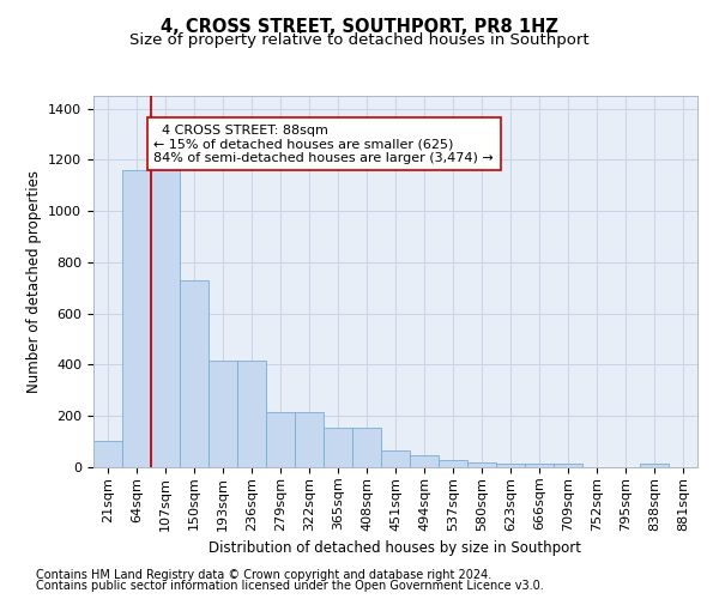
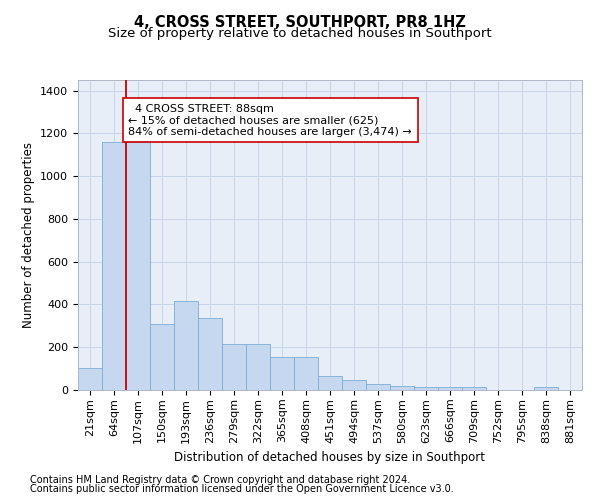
150sqm: 730 -> 310
236sqm: 415 -> 335
